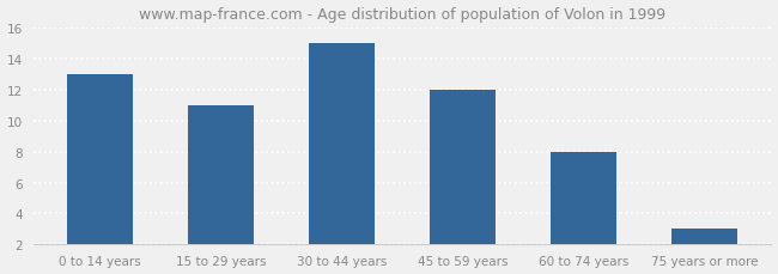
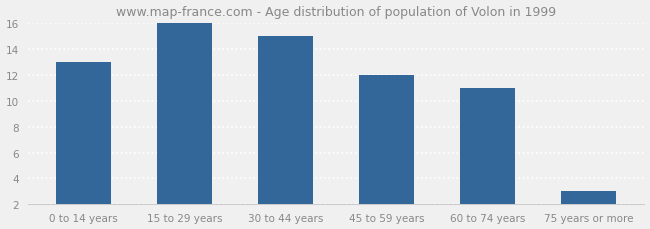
15 to 29 years: 11 -> 16
60 to 74 years: 8 -> 11
